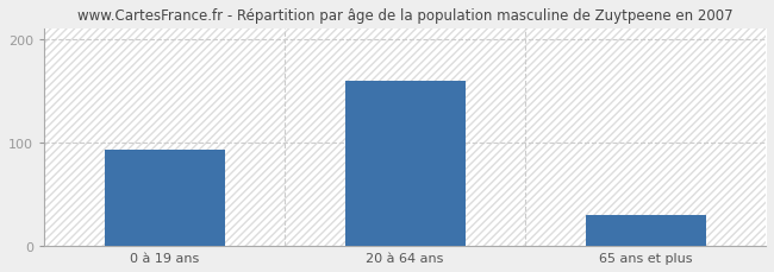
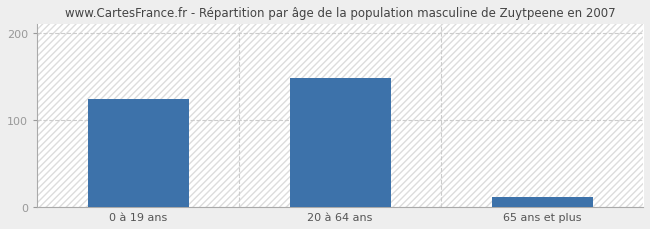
0 à 19 ans: 93 -> 124
20 à 64 ans: 160 -> 148
65 ans et plus: 30 -> 12
